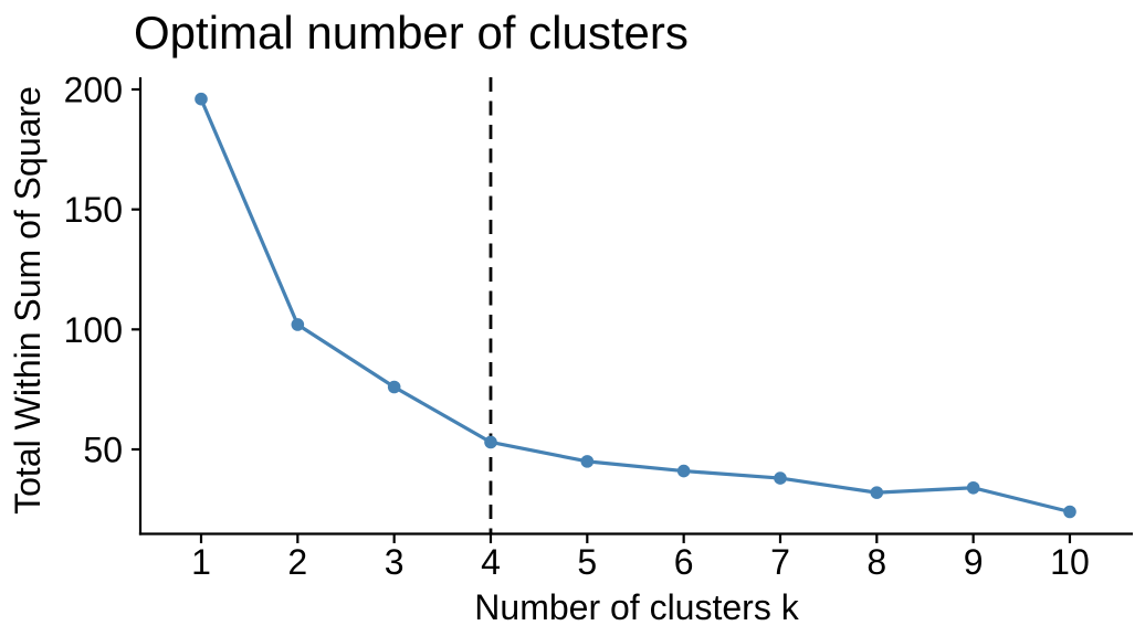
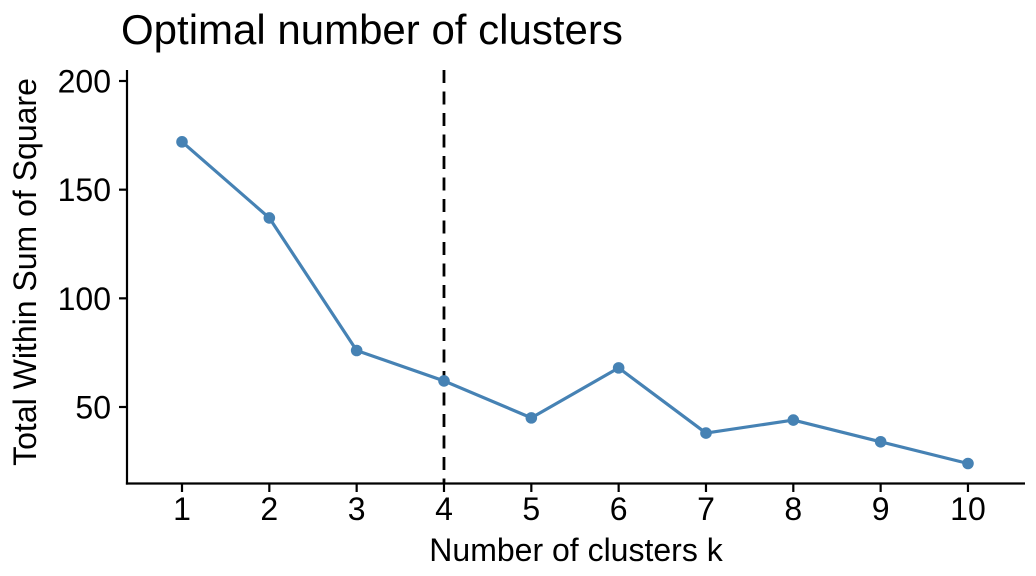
1: 196 -> 172
2: 102 -> 137
4: 53 -> 62
6: 41 -> 68
8: 32 -> 44
